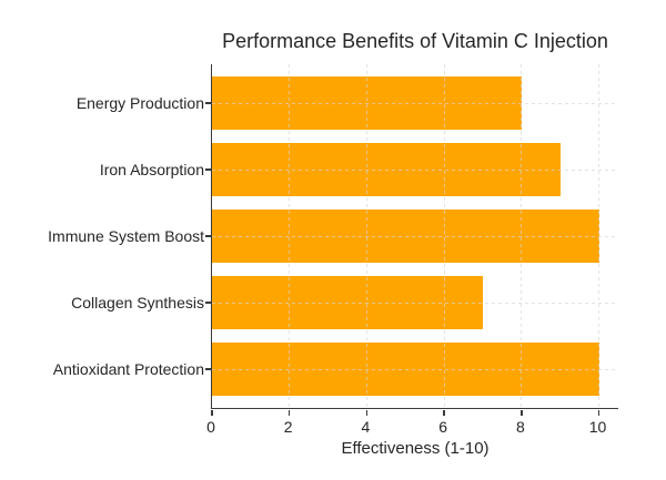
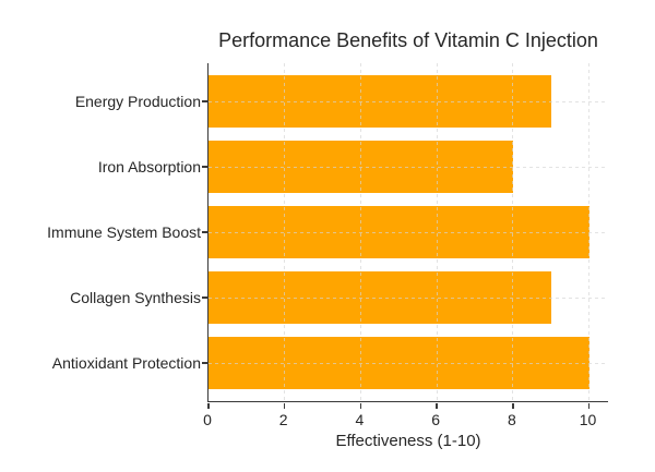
Energy Production: 8 -> 9
Iron Absorption: 9 -> 8
Collagen Synthesis: 7 -> 9
